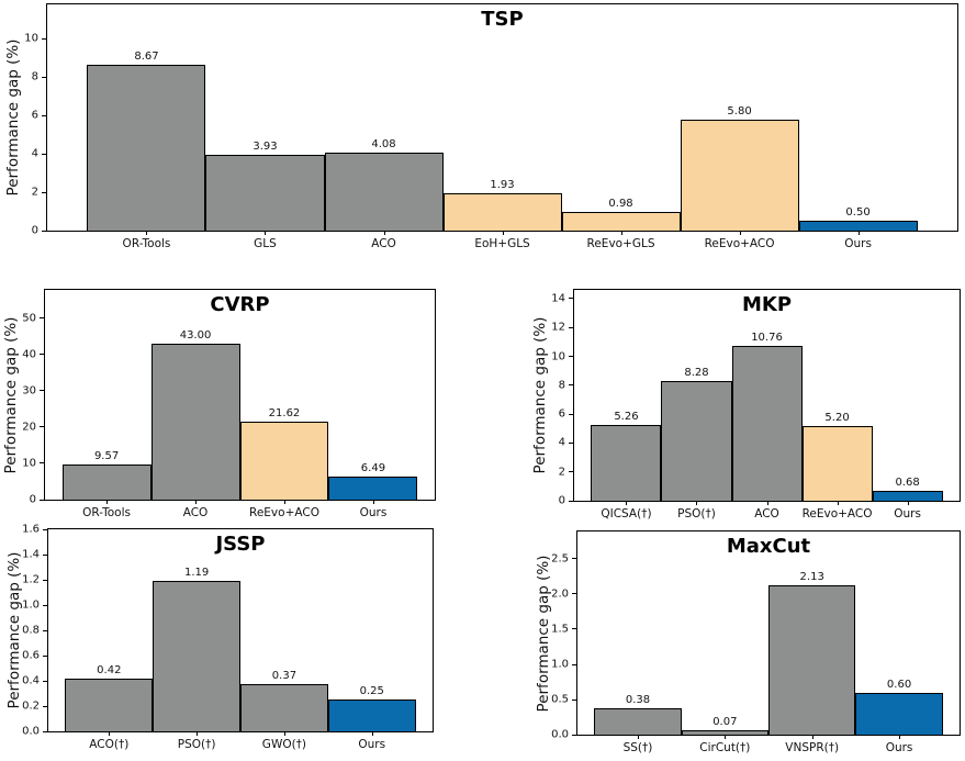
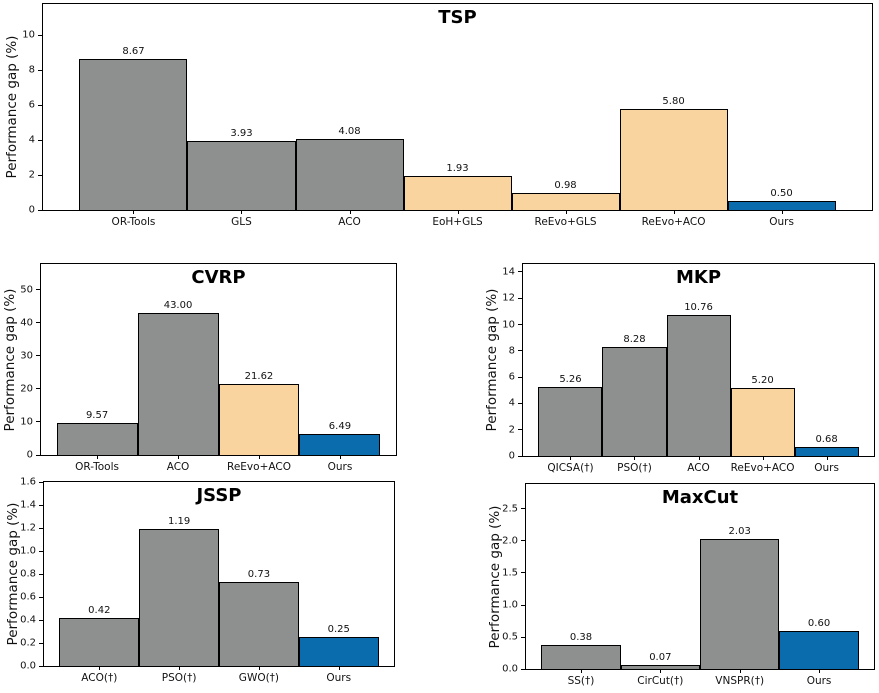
JSSP/GWO(†): 0.37 -> 0.73
MaxCut/VNSPR(†): 2.13 -> 2.03
